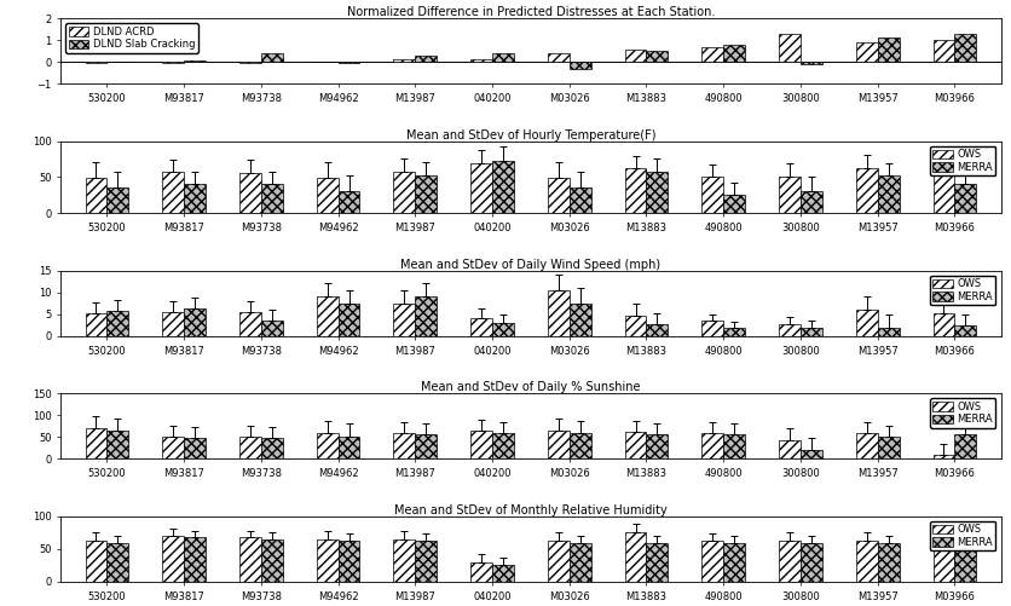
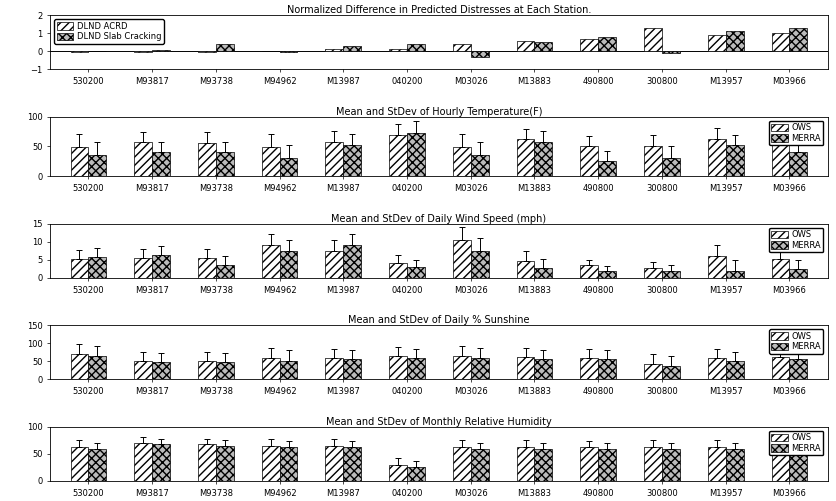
Mean and StDev of Daily % Sunshine/MERRA/300800: 20 -> 38
Mean and StDev of Daily % Sunshine/OWS/M03966: 10 -> 62
Mean and StDev of Monthly Relative Humidity/OWS/M13883: 76 -> 63
